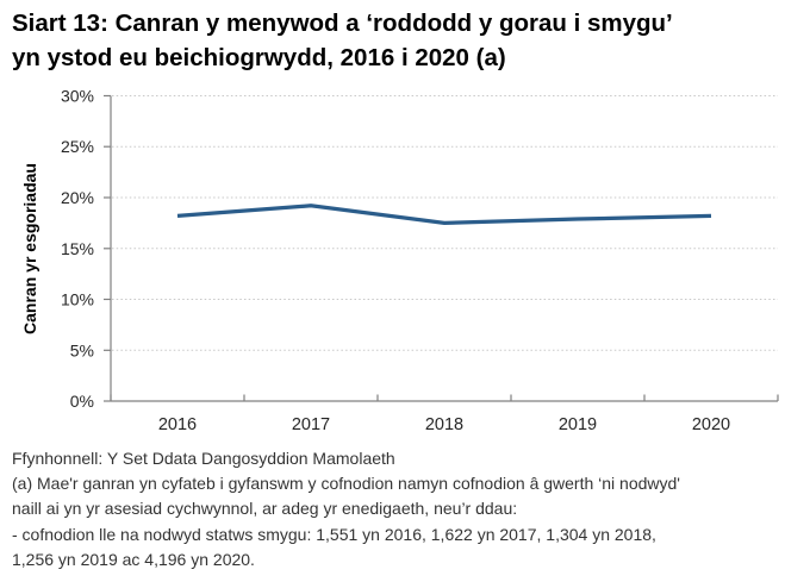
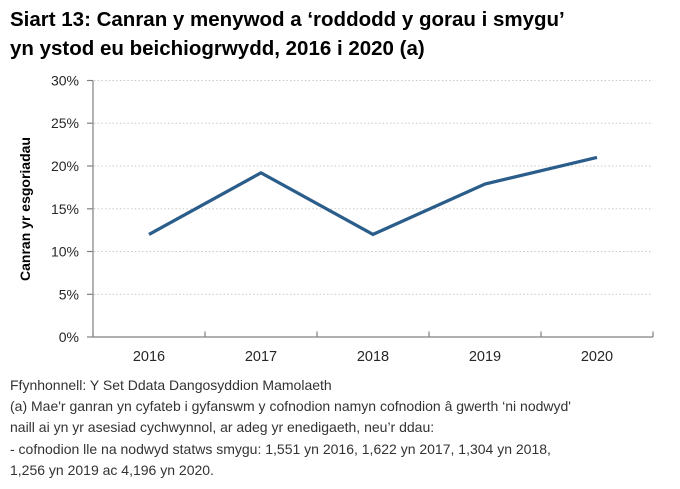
2016: 18% -> 12%
2018: 18% -> 12%
2020: 18% -> 21%
